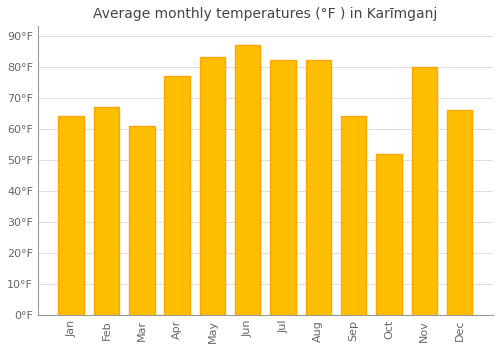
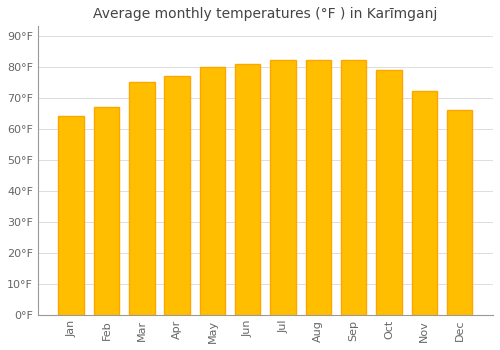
Mar: 61°F -> 75°F
May: 83°F -> 80°F
Jun: 87°F -> 81°F
Sep: 64°F -> 82°F
Oct: 52°F -> 79°F
Nov: 80°F -> 72°F
